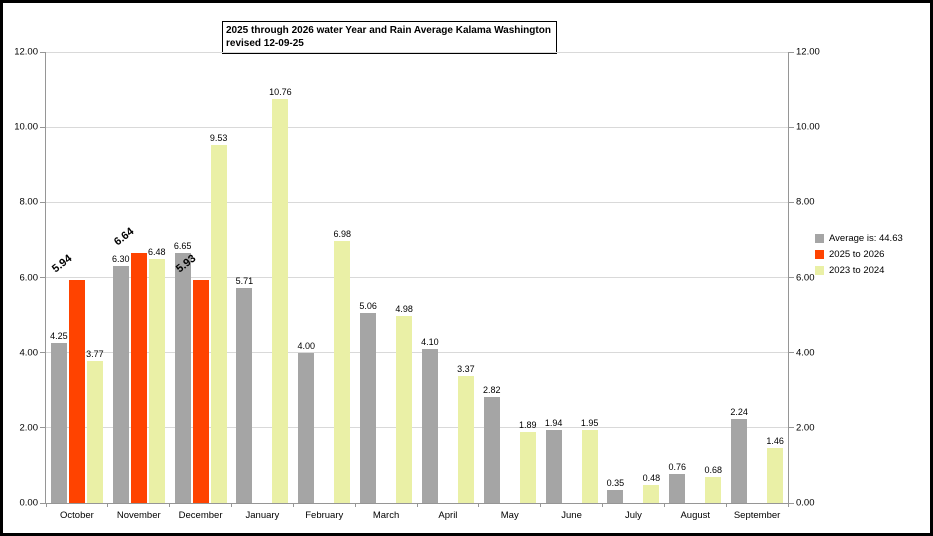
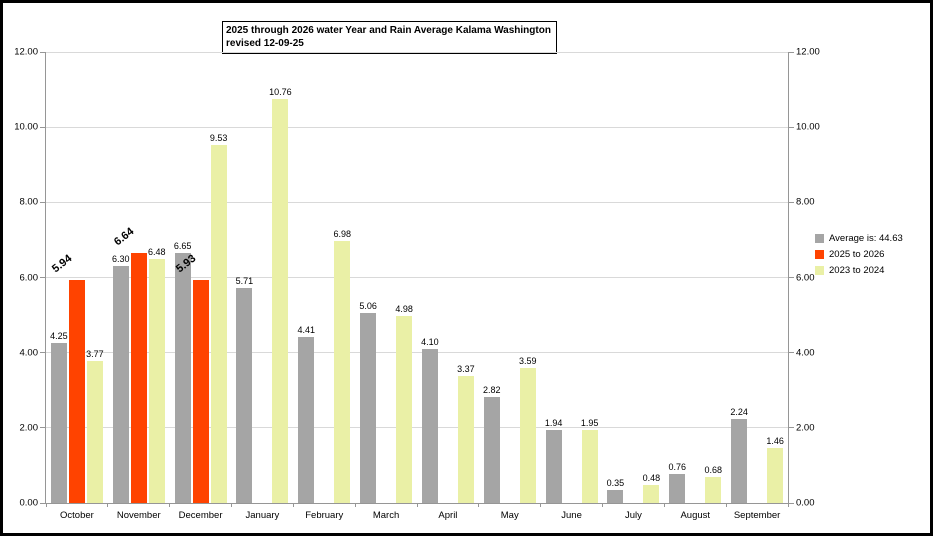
Average is: 44.63/February: 4.00 -> 4.41
2023 to 2024/May: 1.89 -> 3.59
